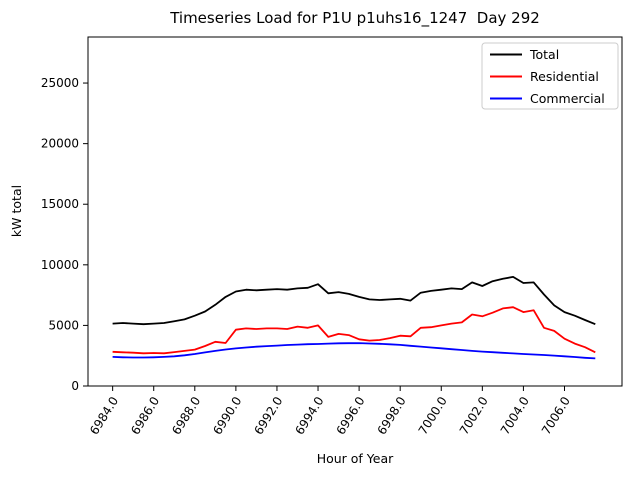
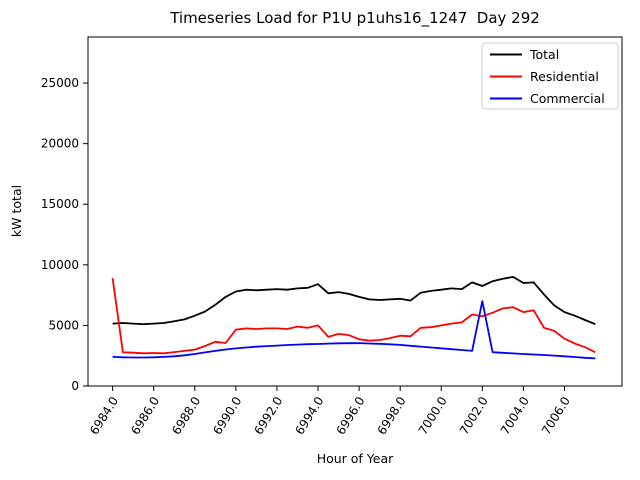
Residential/6984.0: 2800 -> 8900
Commercial/7002.0: 2800 -> 7000
